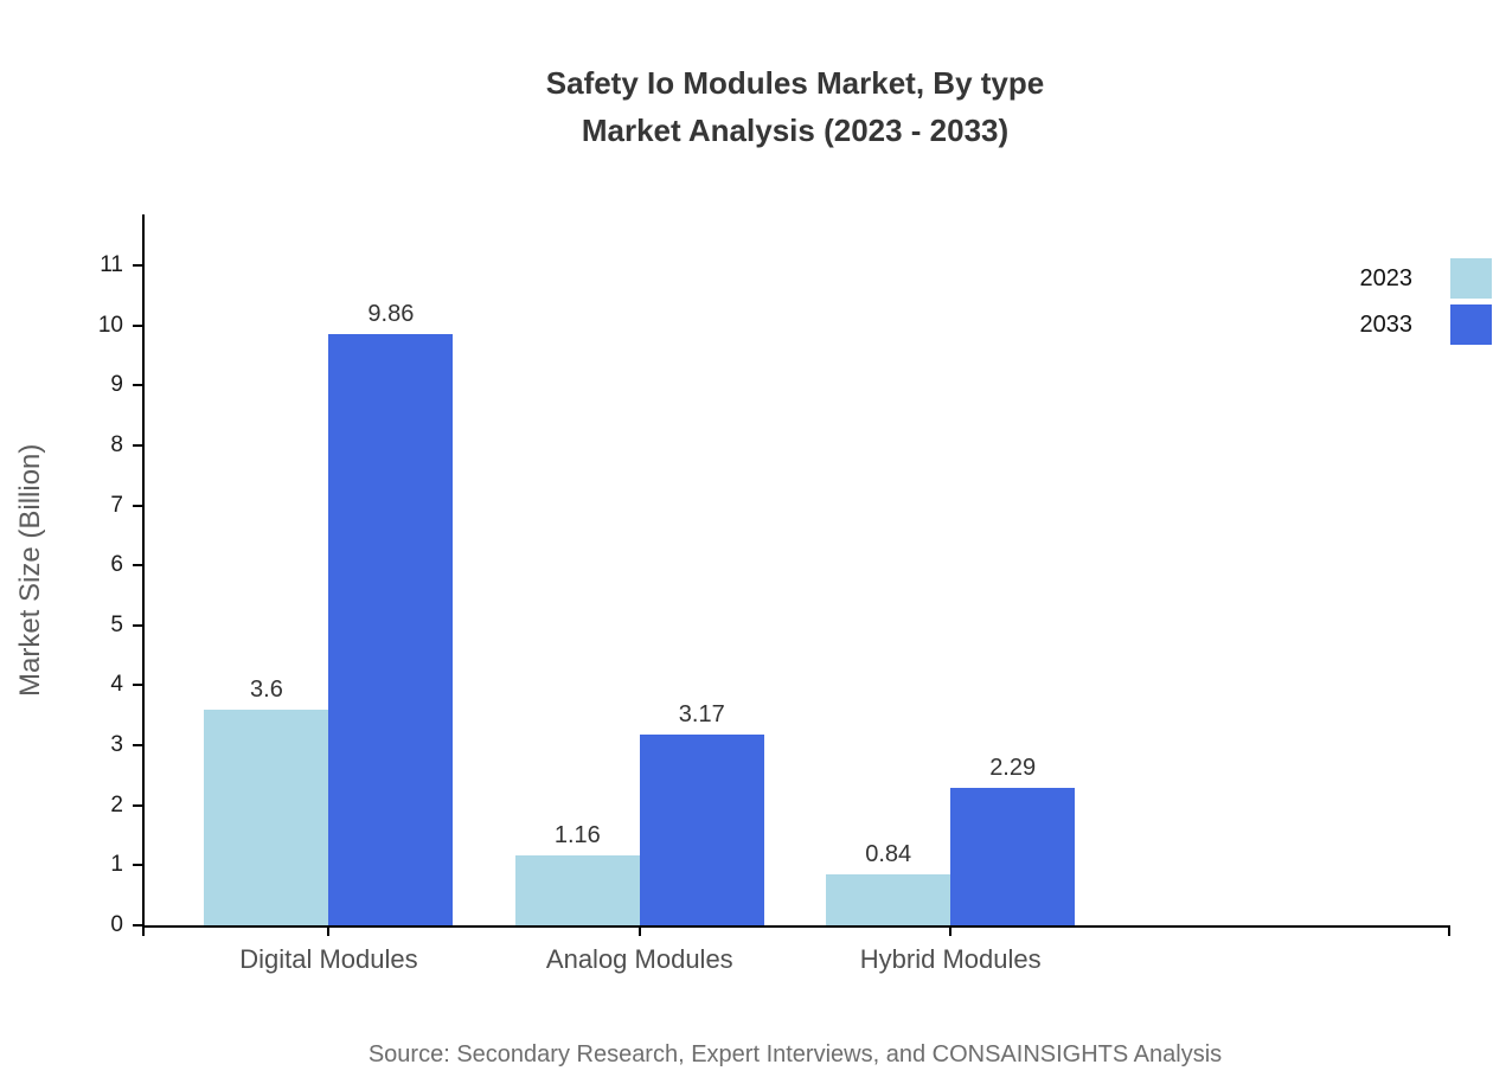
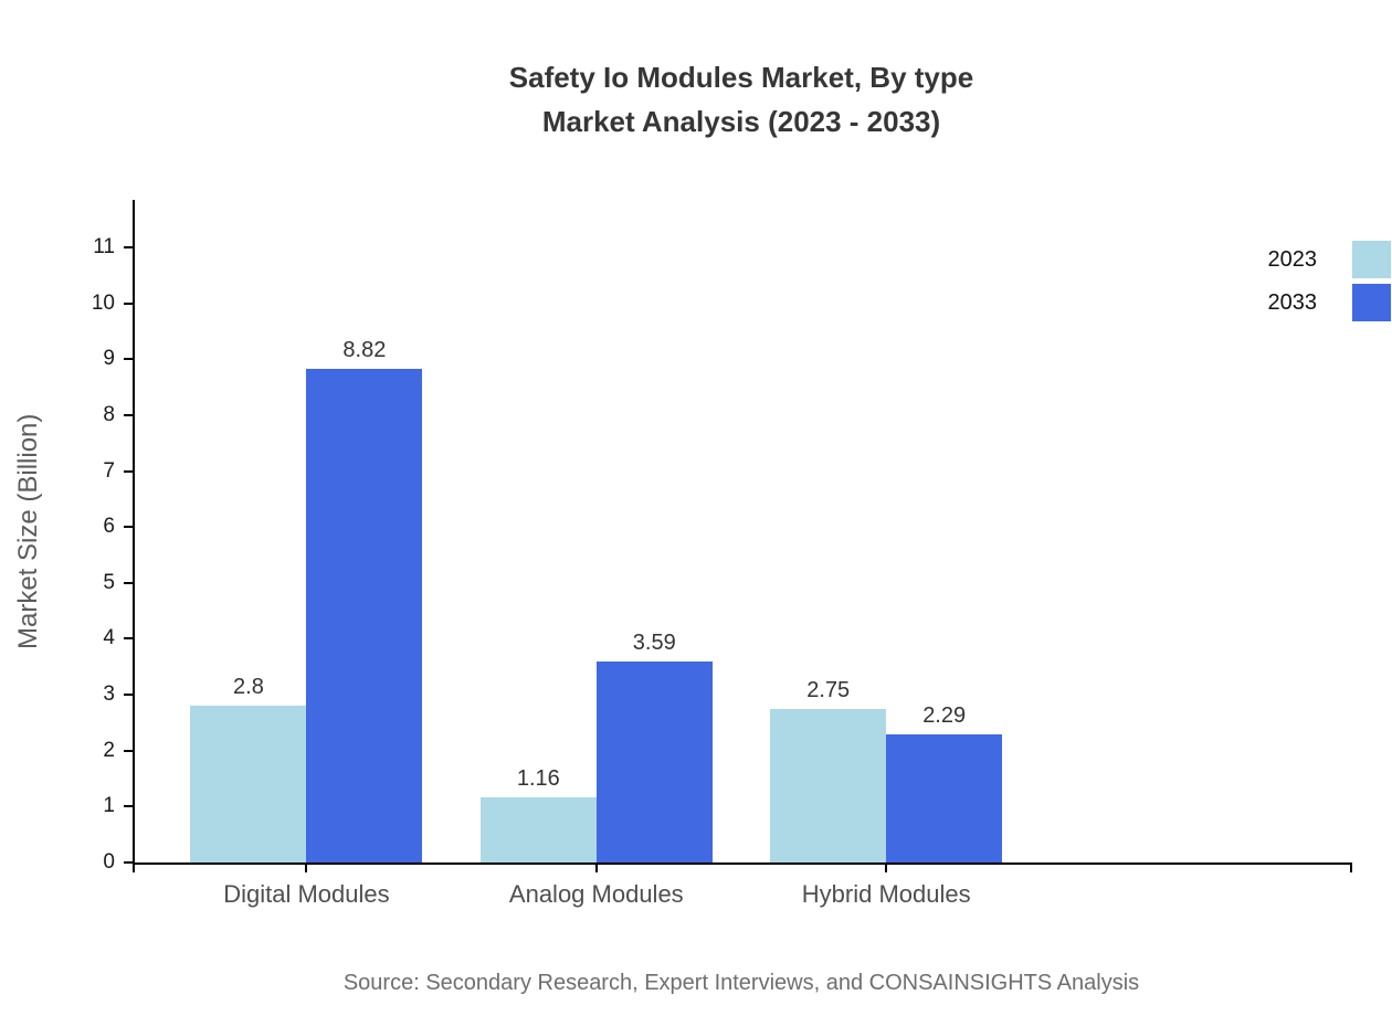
2023/Digital Modules: 3.6 -> 2.8
2033/Digital Modules: 9.86 -> 8.82
2033/Analog Modules: 3.17 -> 3.59
2023/Hybrid Modules: 0.84 -> 2.75
